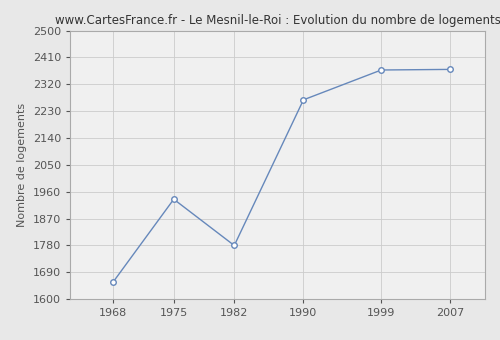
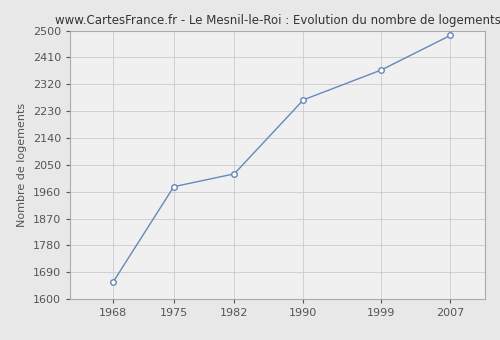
1975: 1935 -> 1977
1982: 1780 -> 2020
2007: 2370 -> 2484
